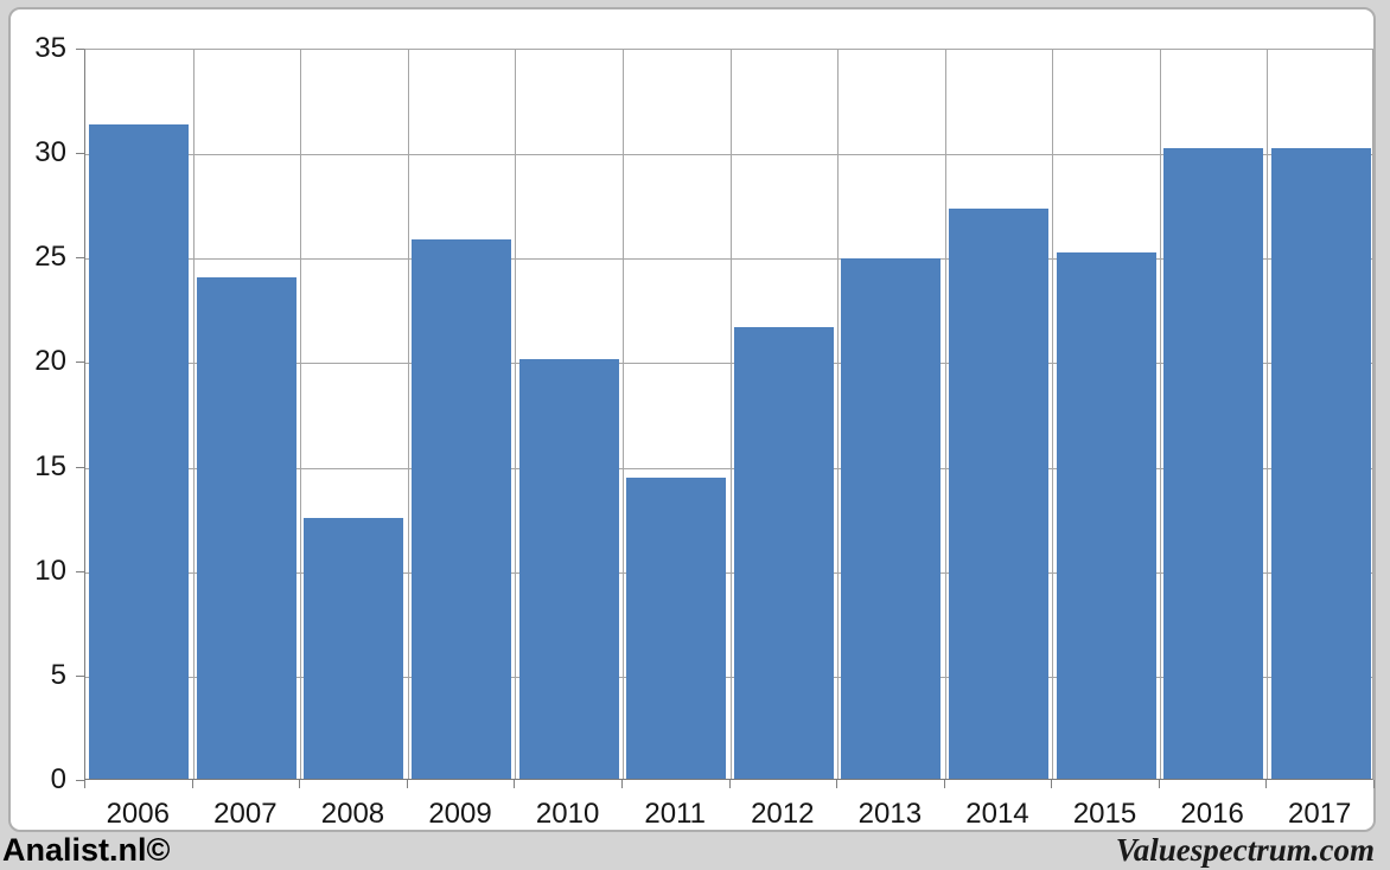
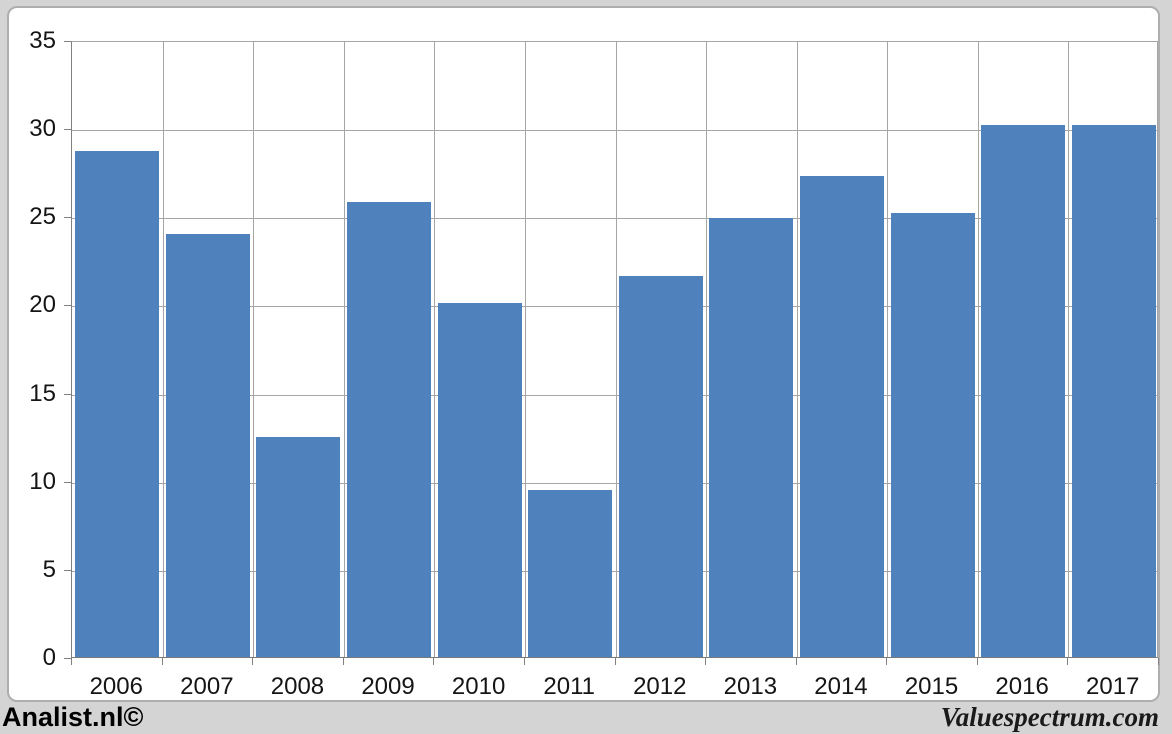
2006: 31.3 -> 28.7
2011: 14.4 -> 9.5
